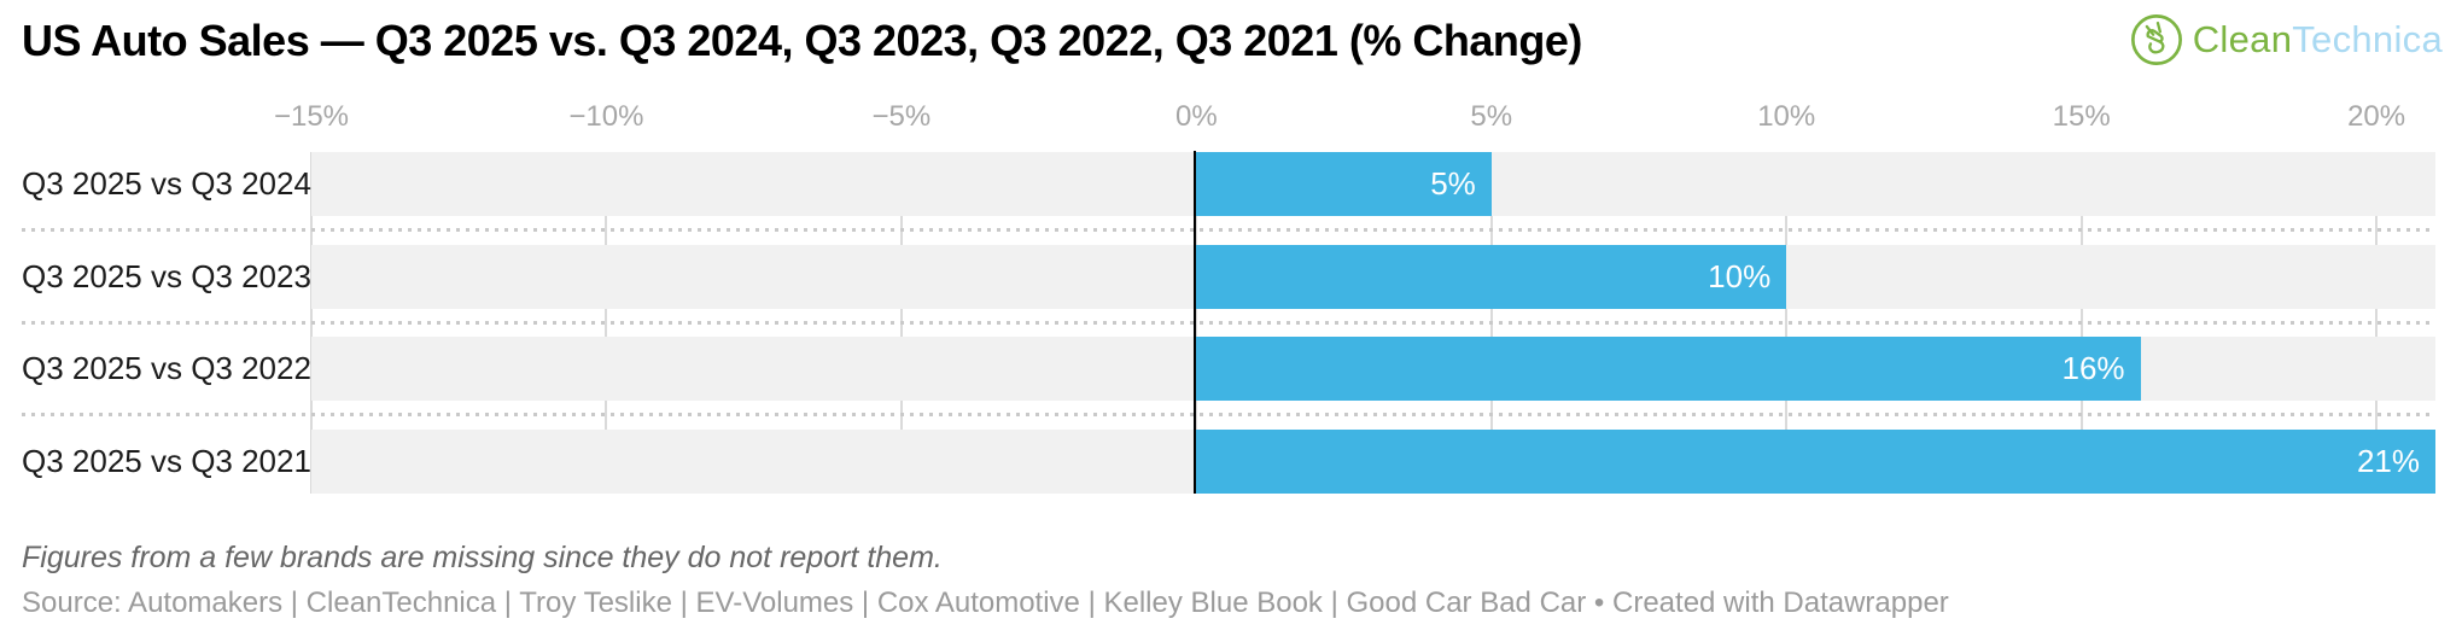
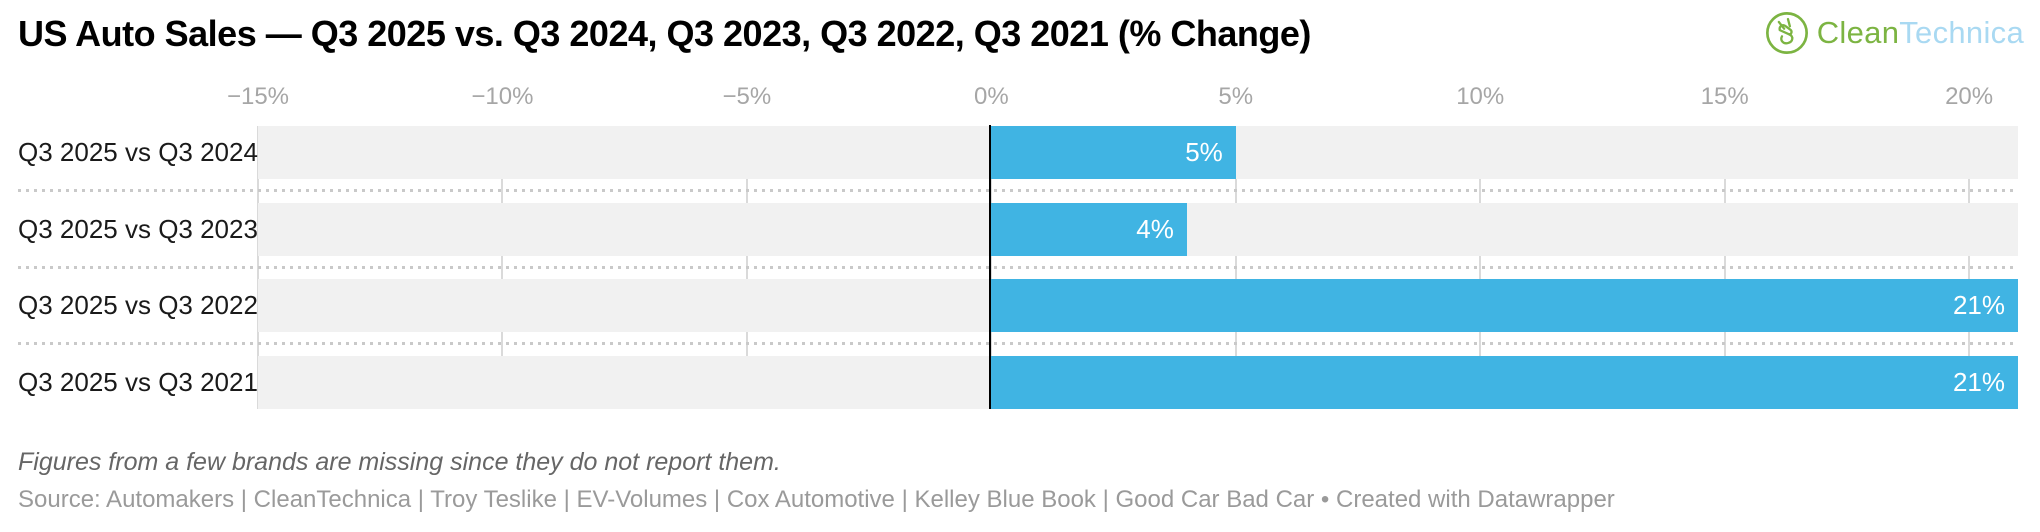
Q3 2025 vs Q3 2023: 10% -> 4%
Q3 2025 vs Q3 2022: 16% -> 21%
